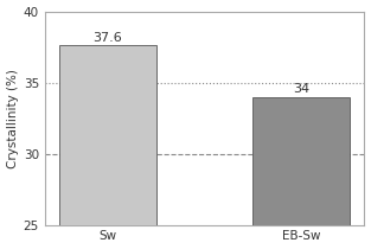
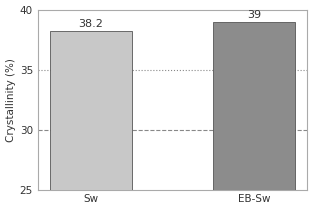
Sw: 37.6 -> 38.2
EB-Sw: 34 -> 39
